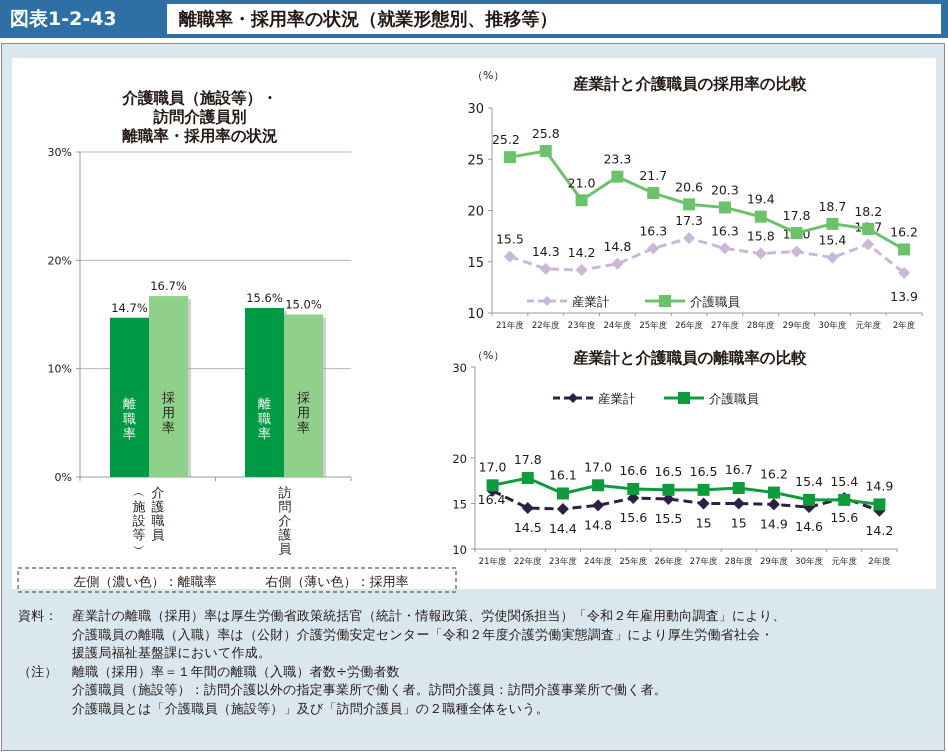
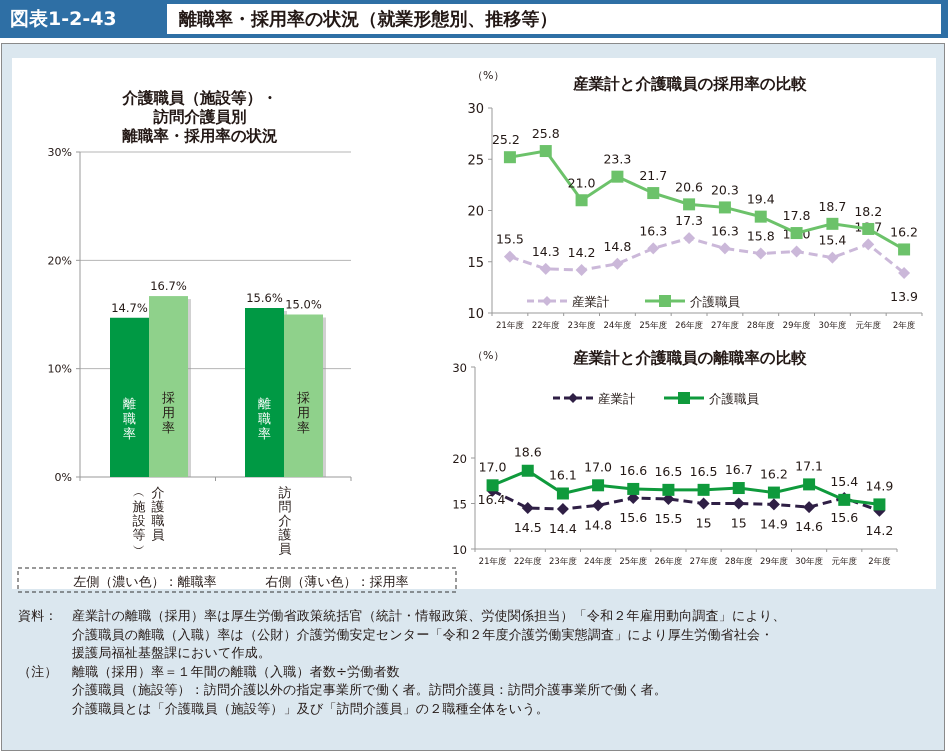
産業計と介護職員の離職率の比較/介護職員/22年度: 17.8 -> 18.6
産業計と介護職員の離職率の比較/介護職員/30年度: 15.4 -> 17.1
